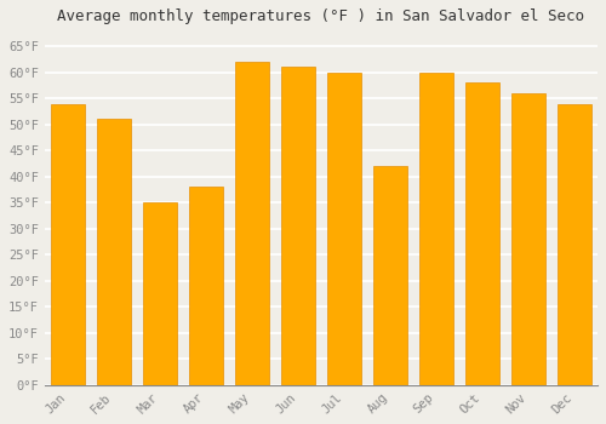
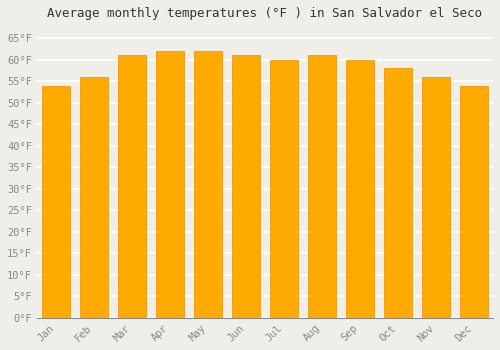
Feb: 51°F -> 56°F
Mar: 35°F -> 61°F
Apr: 38°F -> 62°F
Aug: 42°F -> 61°F
